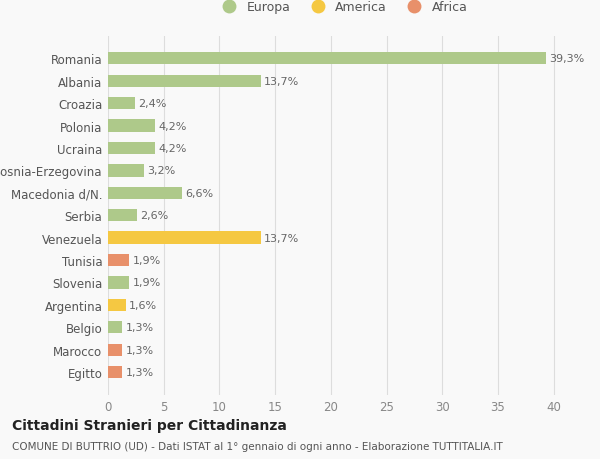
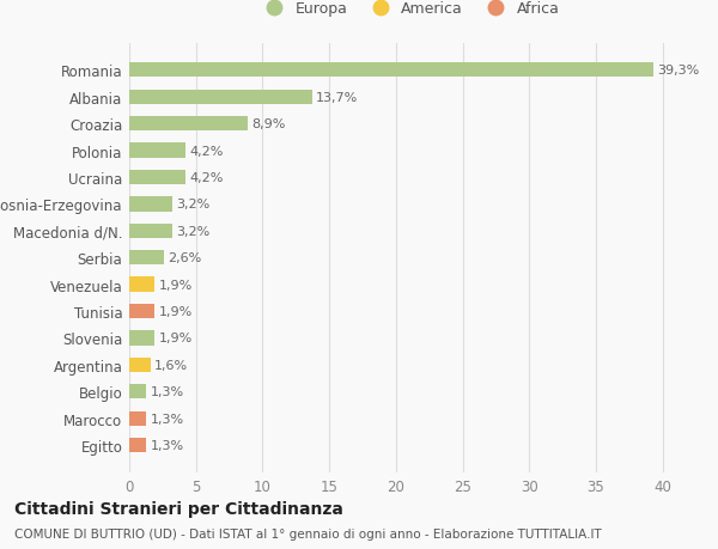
Croazia: 2,4% -> 8,9%
Macedonia d/N.: 6,6% -> 3,2%
Venezuela: 13,7% -> 1,9%
